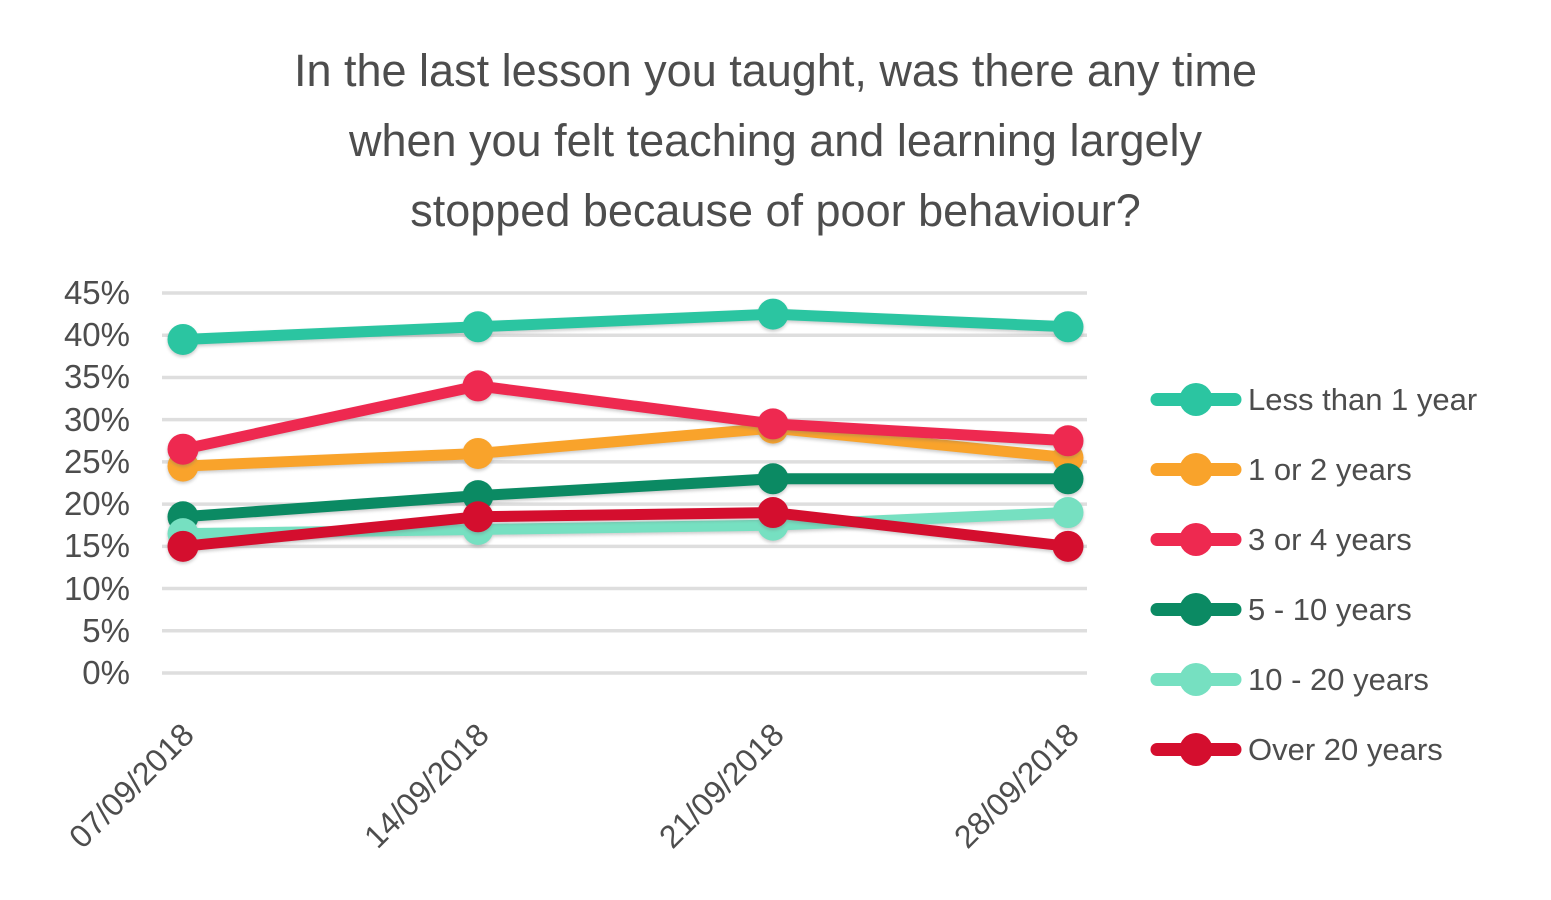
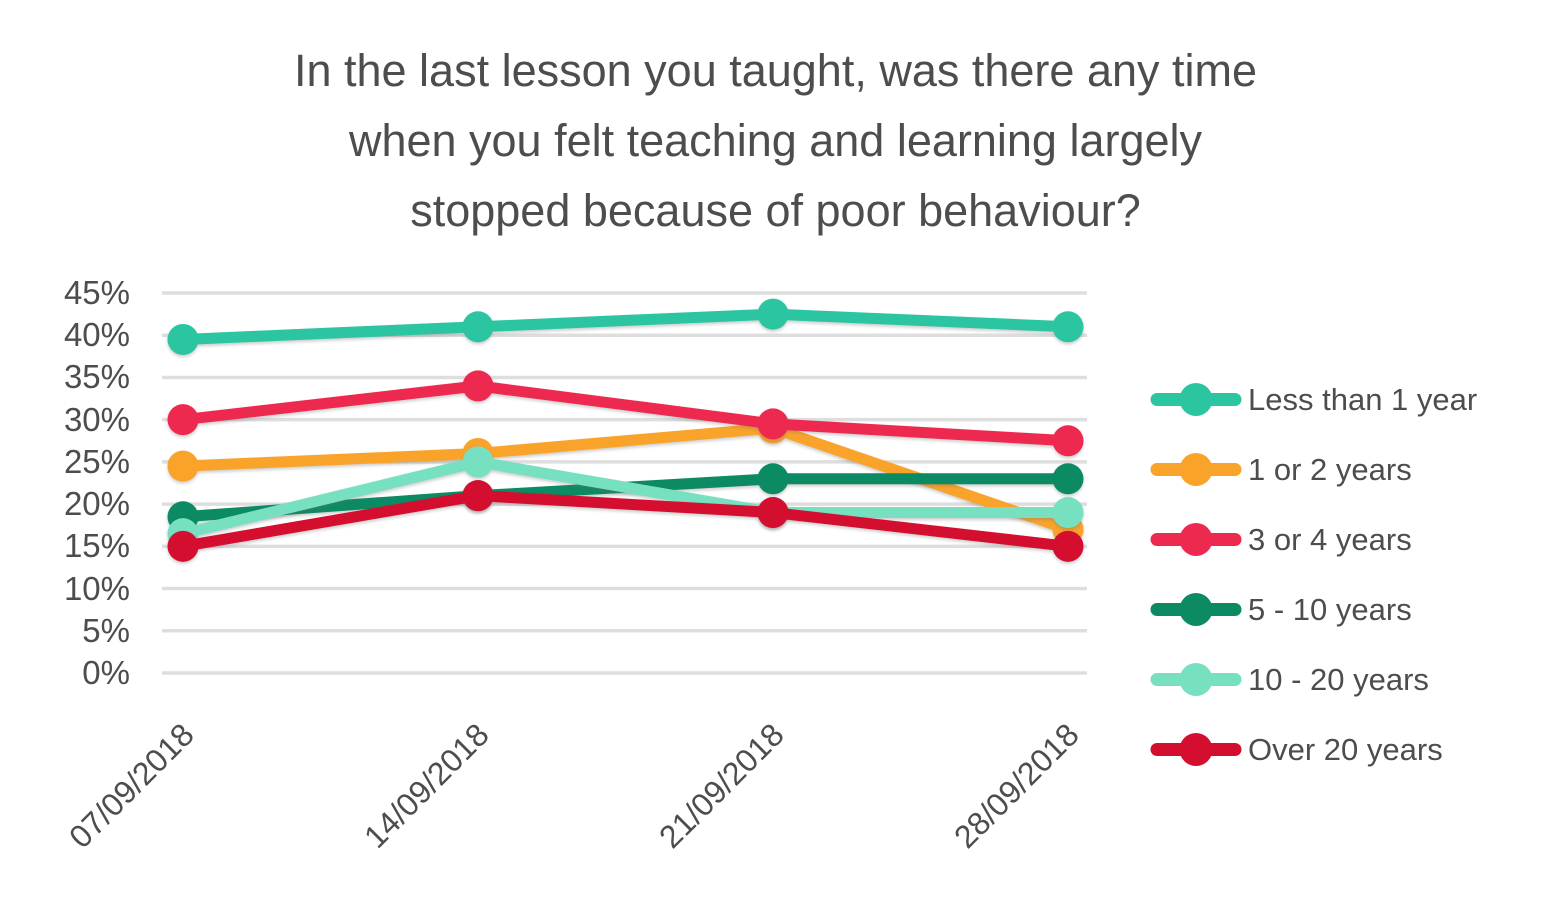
3 or 4 years/07/09/2018: 26% -> 30%
10 - 20 years/14/09/2018: 17% -> 25%
Over 20 years/14/09/2018: 18% -> 21%
10 - 20 years/21/09/2018: 18% -> 19%
1 or 2 years/28/09/2018: 26% -> 17%
